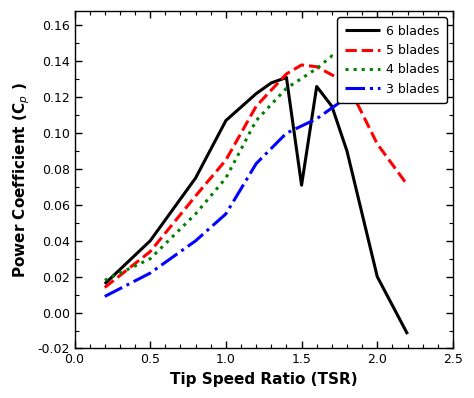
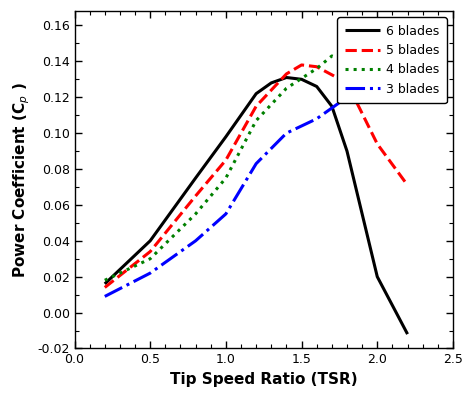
6 blades/1.0: 0.107 -> 0.098
6 blades/1.5: 0.071 -> 0.130
